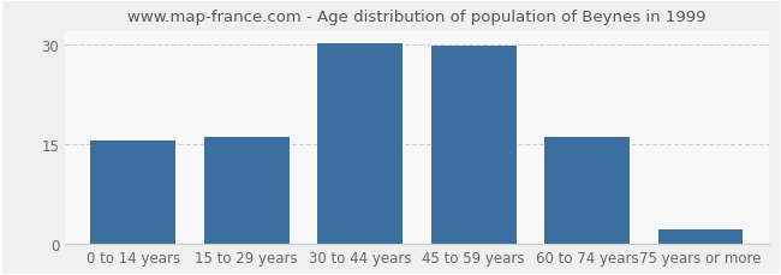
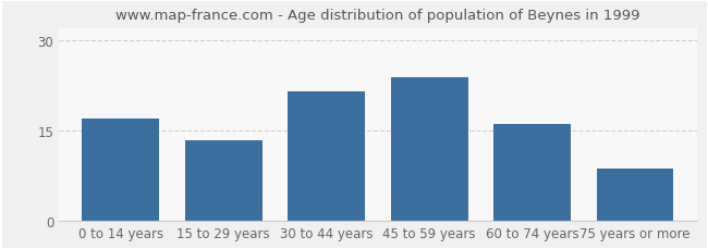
0 to 14 years: 15.5 -> 17.0
15 to 29 years: 16.0 -> 13.4
30 to 44 years: 30.1 -> 21.4
45 to 59 years: 29.7 -> 23.8
75 years or more: 2.2 -> 8.6
